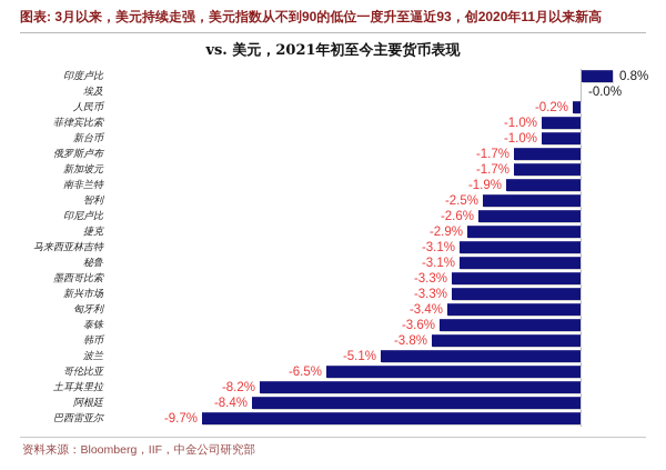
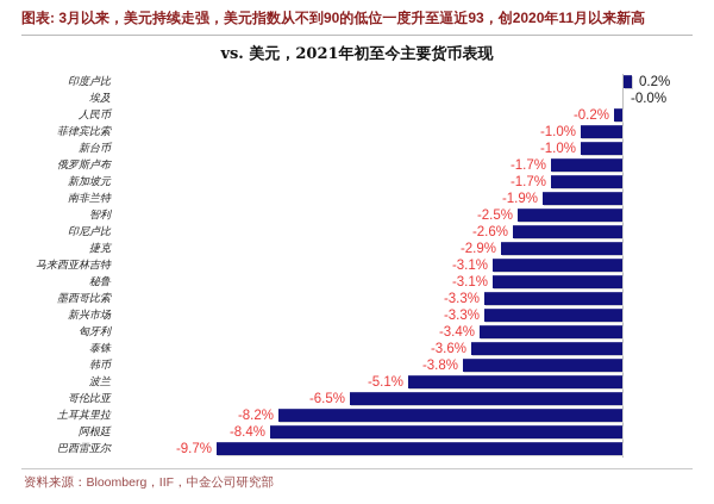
印度卢比: 0.8% -> 0.2%
